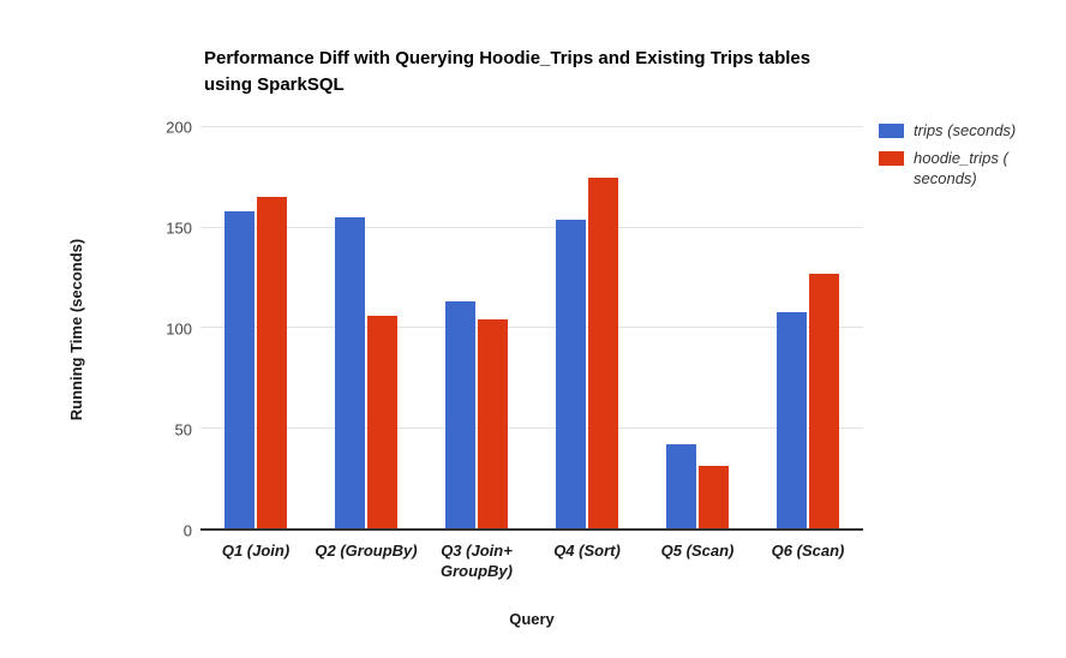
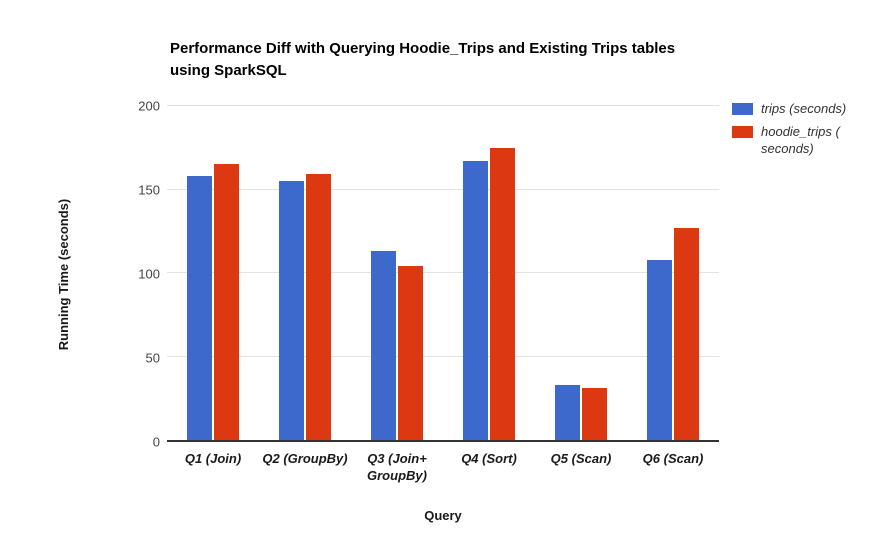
hoodie_trips ( seconds)/Q2 (GroupBy): 106 -> 159
trips (seconds)/Q4 (Sort): 154 -> 167
trips (seconds)/Q5 (Scan): 42 -> 33
